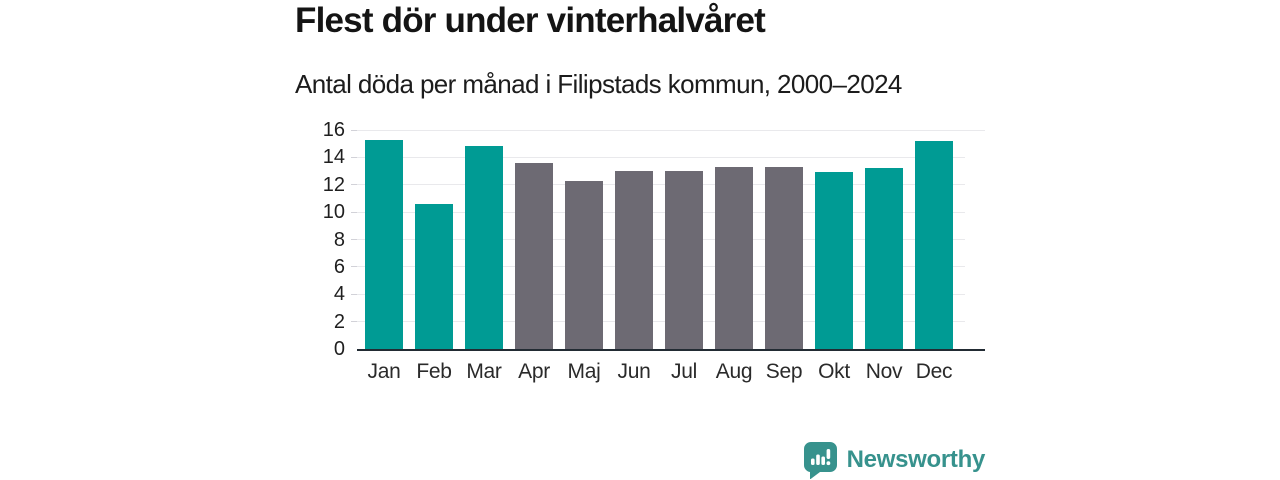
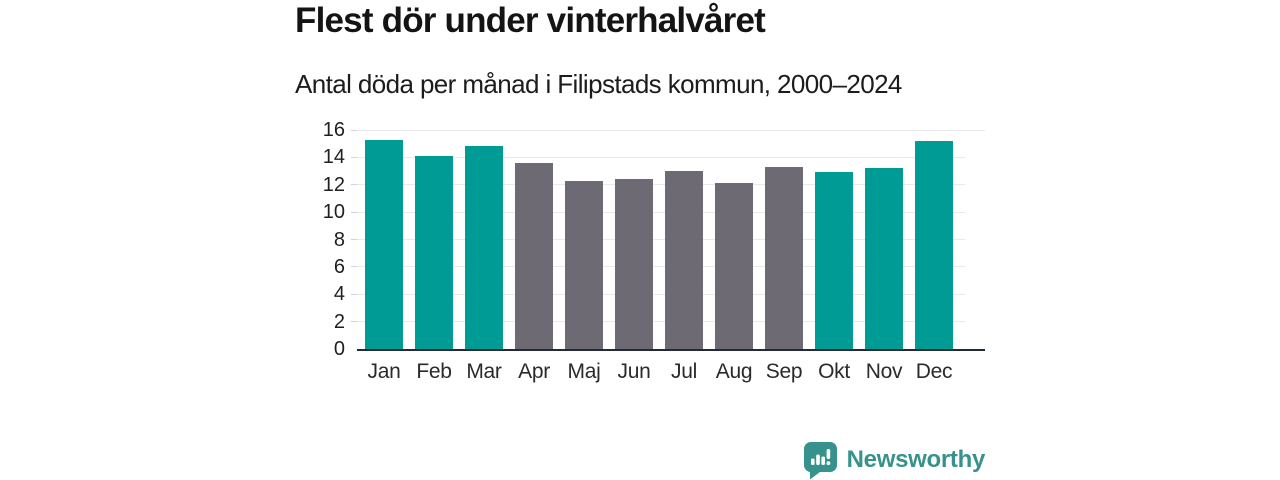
Feb: 10.6 -> 14.1
Jun: 13.0 -> 12.4
Aug: 13.3 -> 12.1
